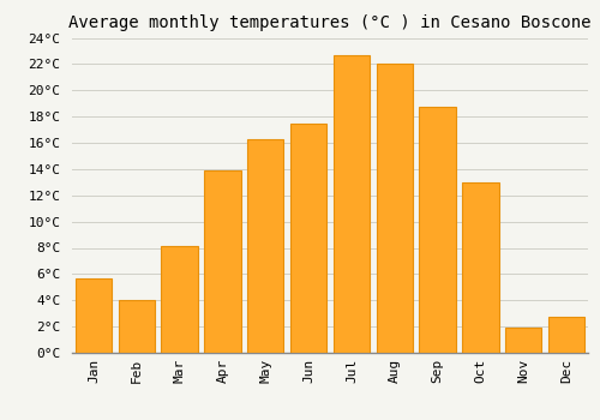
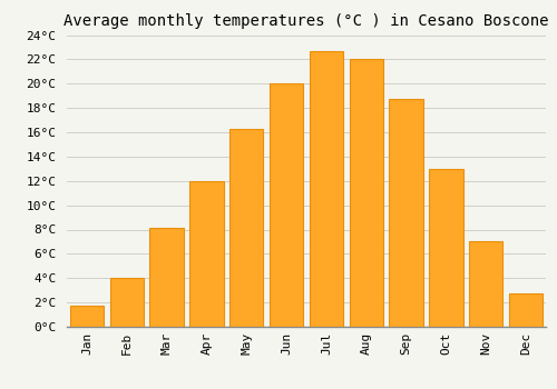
Jan: 5.7°C -> 1.7°C
Apr: 13.9°C -> 12.0°C
Jun: 17.5°C -> 20.0°C
Nov: 1.9°C -> 7.0°C
